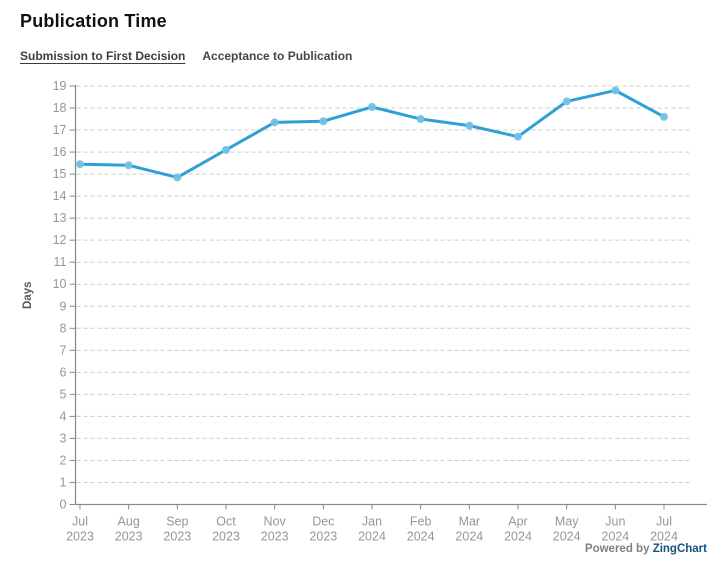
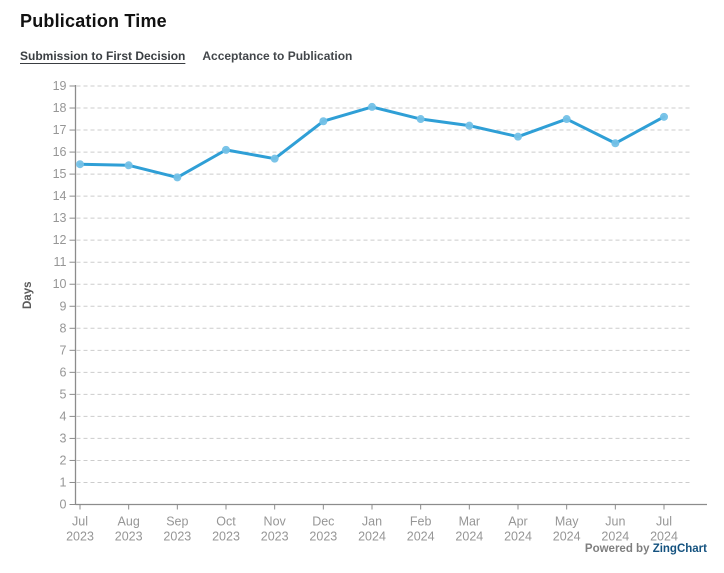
Nov 2023: 17.4 -> 15.7
May 2024: 18.3 -> 17.5
Jun 2024: 18.8 -> 16.4
